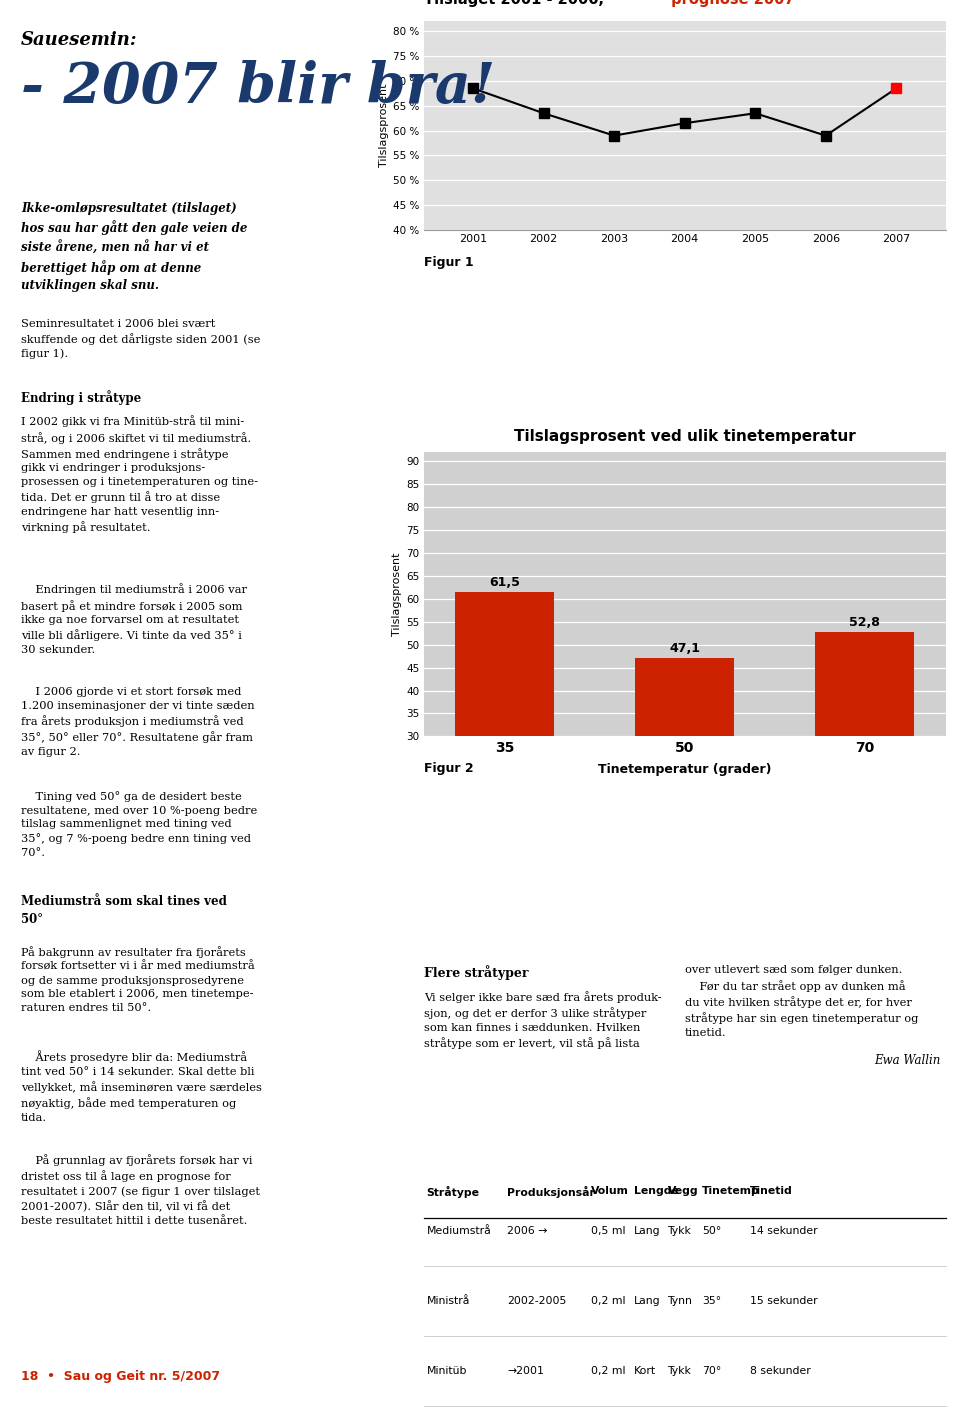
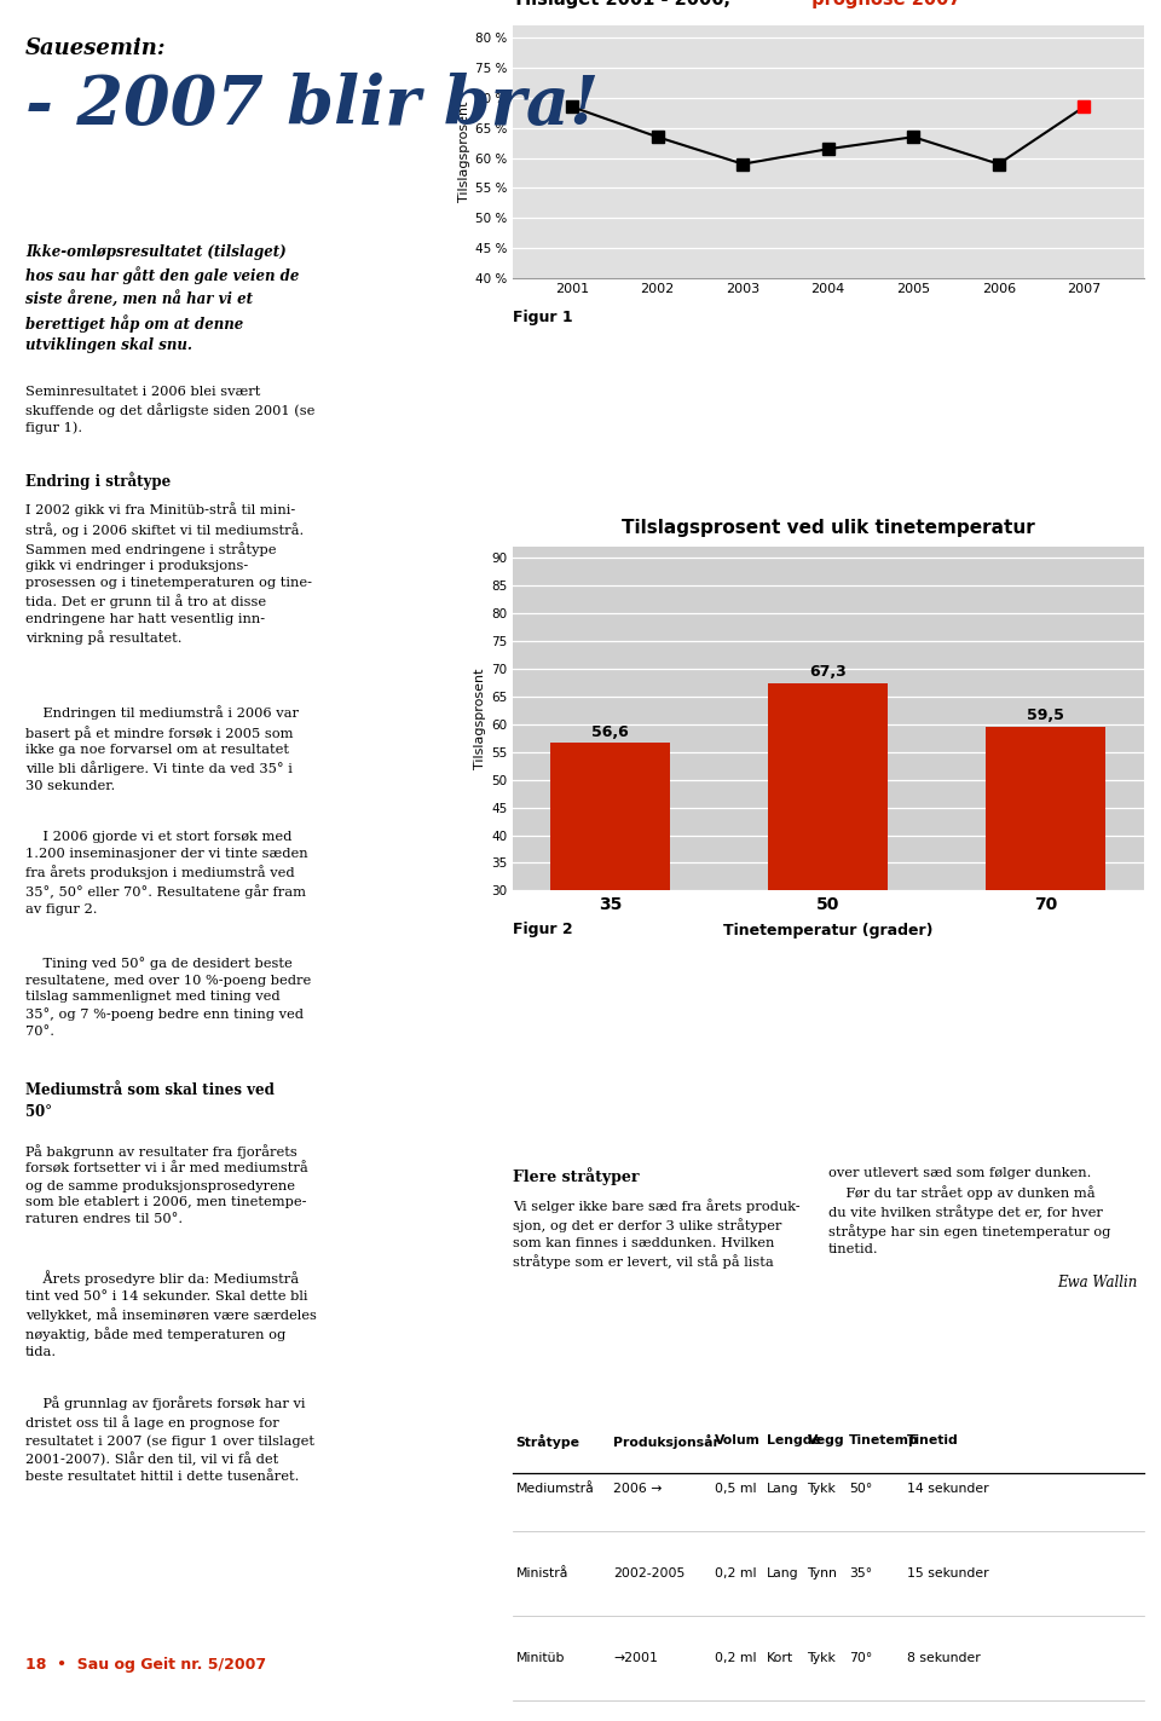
Tilslagsprosent ved ulik tinetemperatur/35: 61,5 -> 56,6
Tilslagsprosent ved ulik tinetemperatur/50: 47,1 -> 67,3
Tilslagsprosent ved ulik tinetemperatur/70: 52,8 -> 59,5
